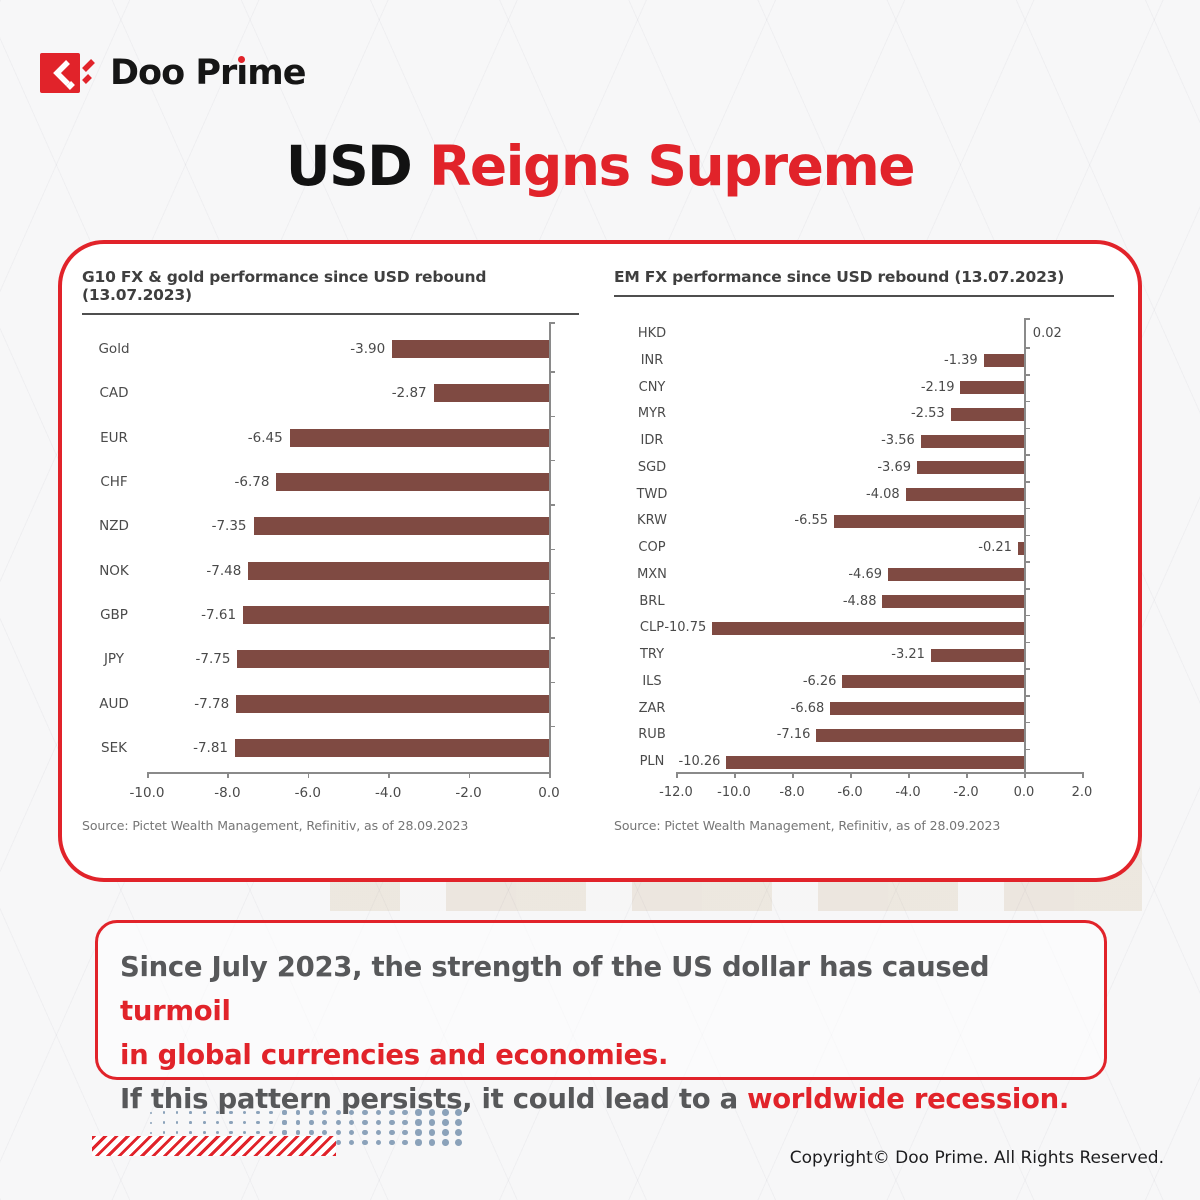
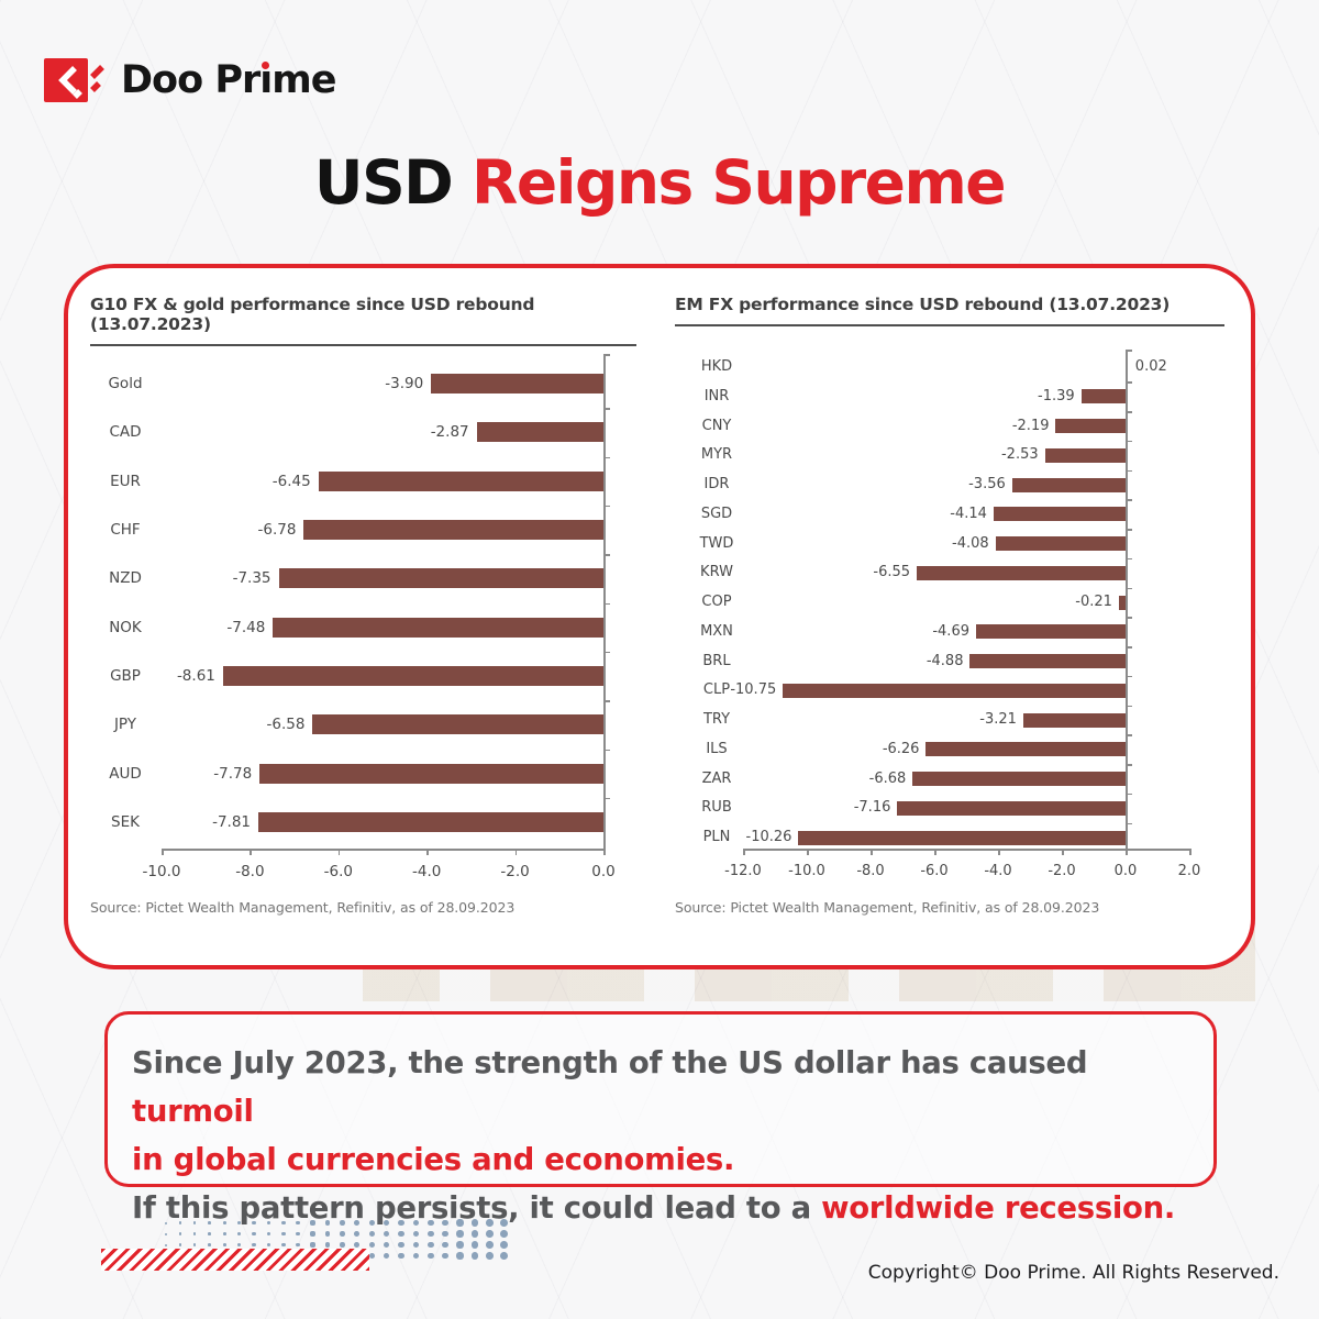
G10 FX & gold performance since USD rebound (13.07.2023)/GBP: -7.61 -> -8.61
G10 FX & gold performance since USD rebound (13.07.2023)/JPY: -7.75 -> -6.58
EM FX performance since USD rebound (13.07.2023)/SGD: -3.69 -> -4.14
